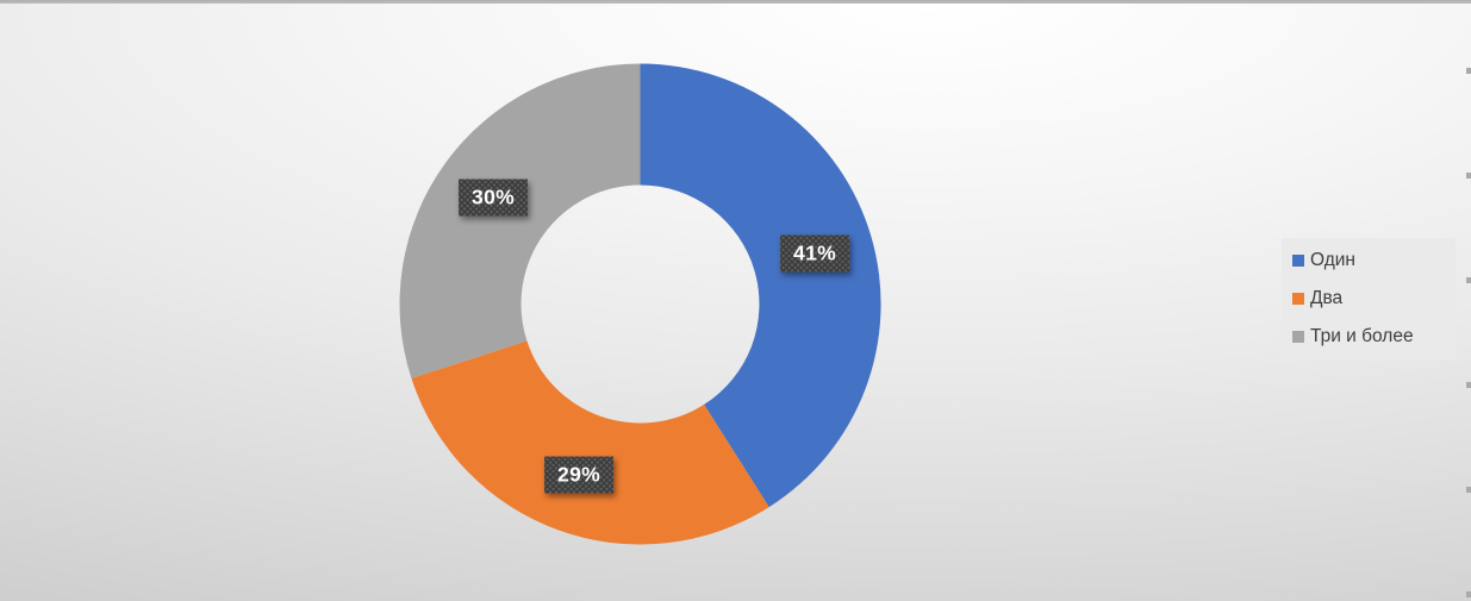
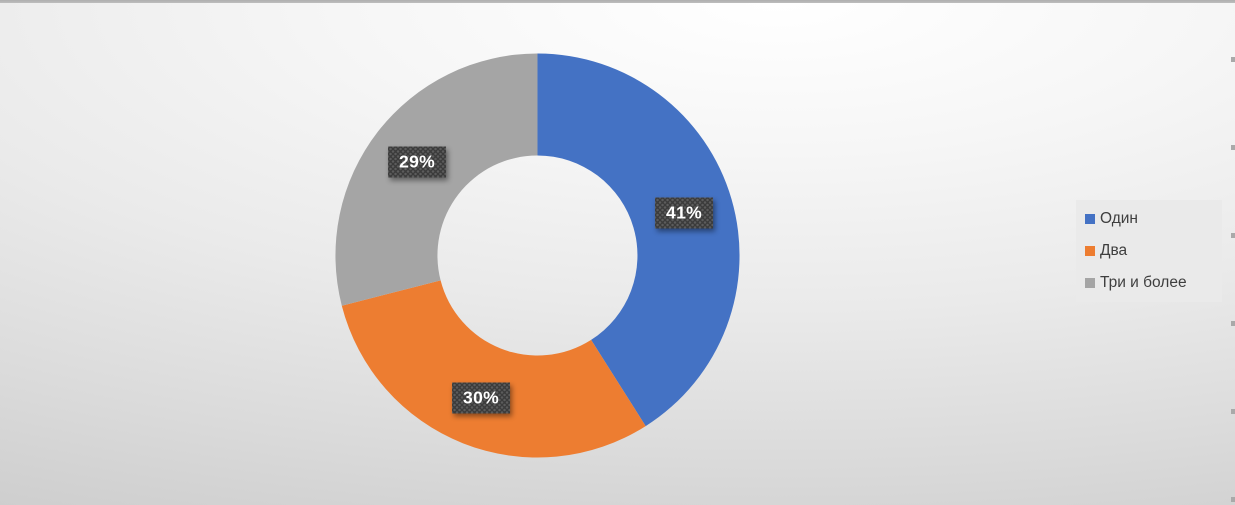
Два: 29% -> 30%
Три и более: 30% -> 29%
